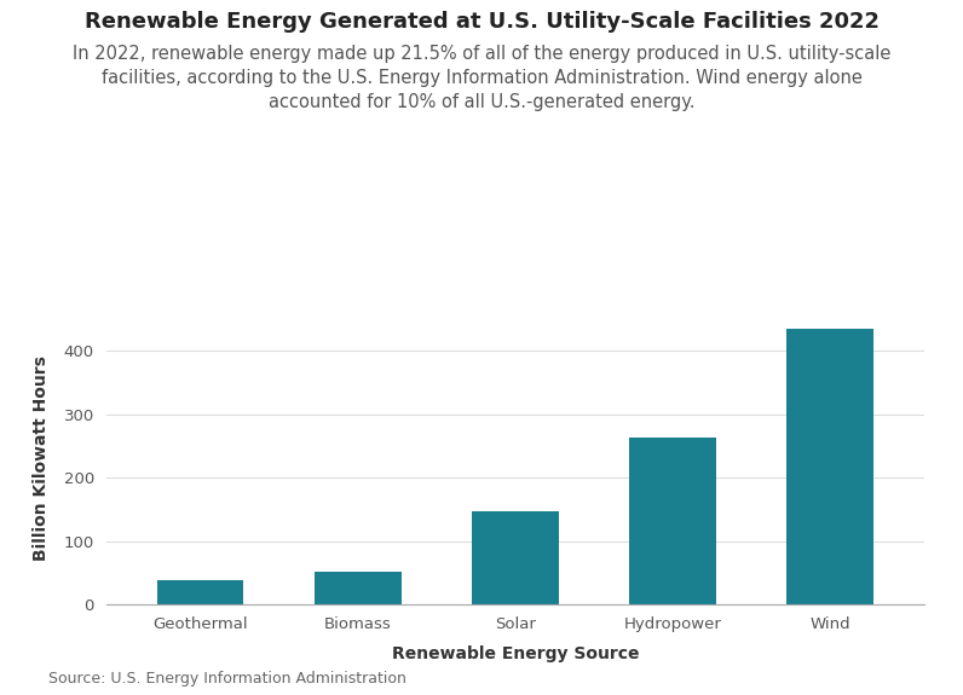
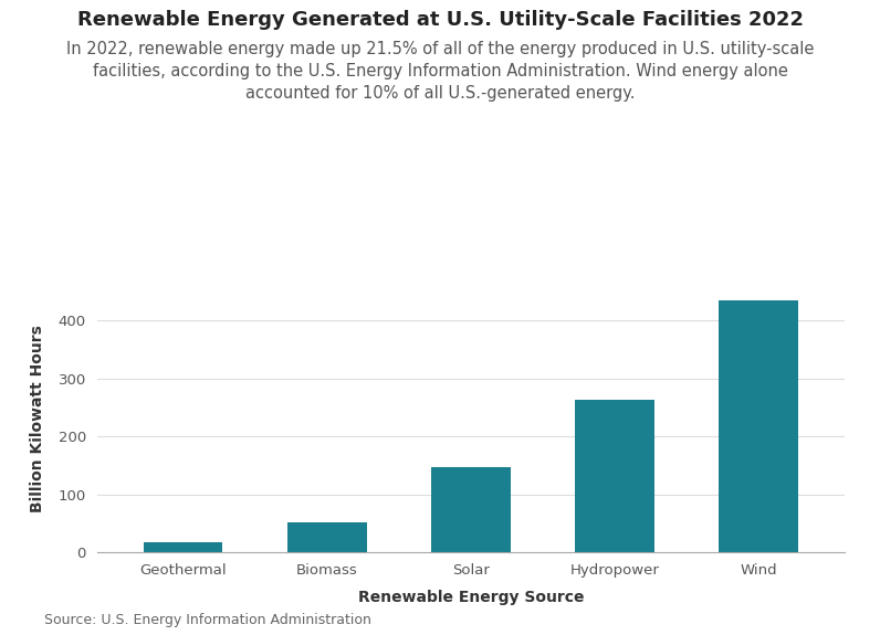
Geothermal: 38 -> 18
